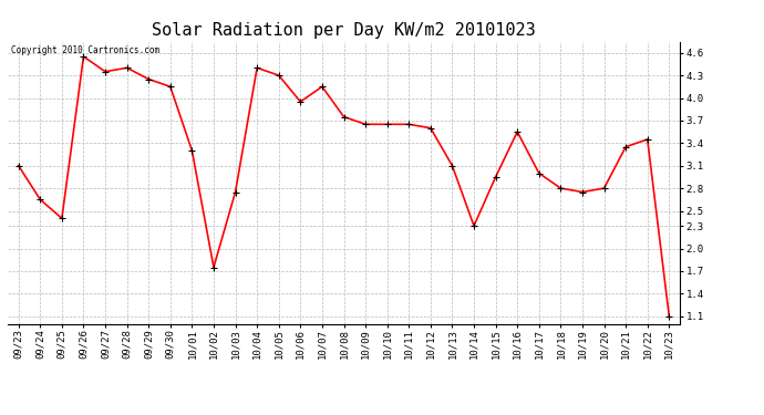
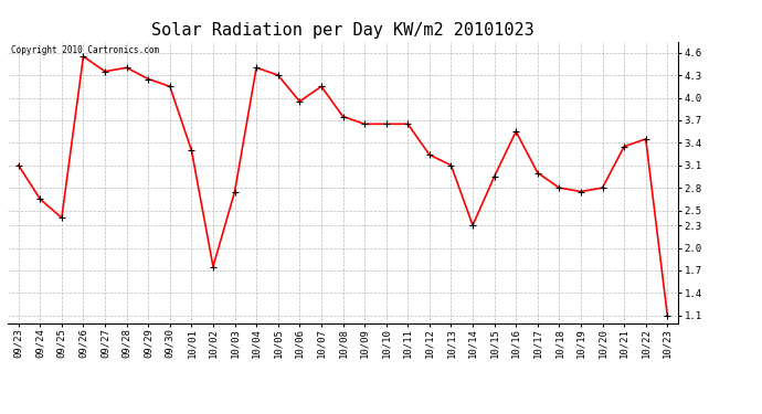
10/12: 3.60 -> 3.24
